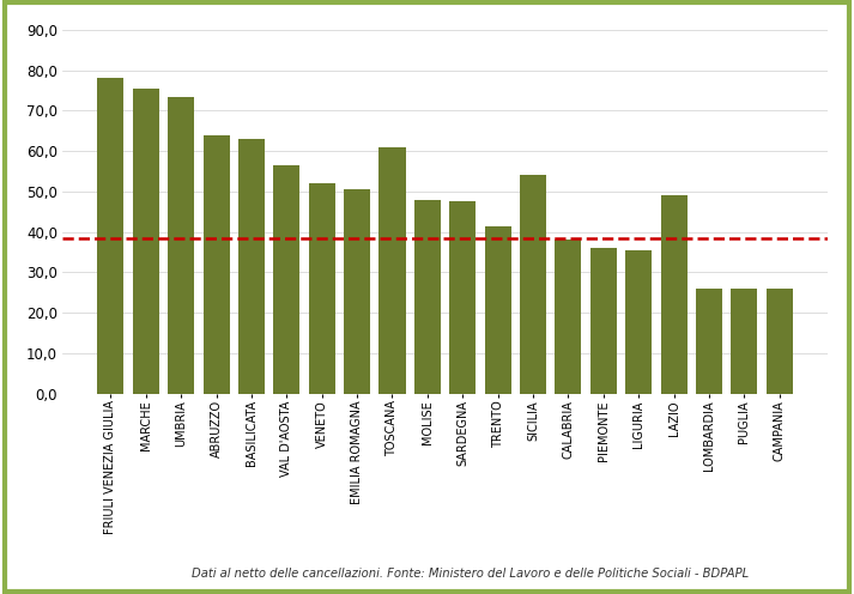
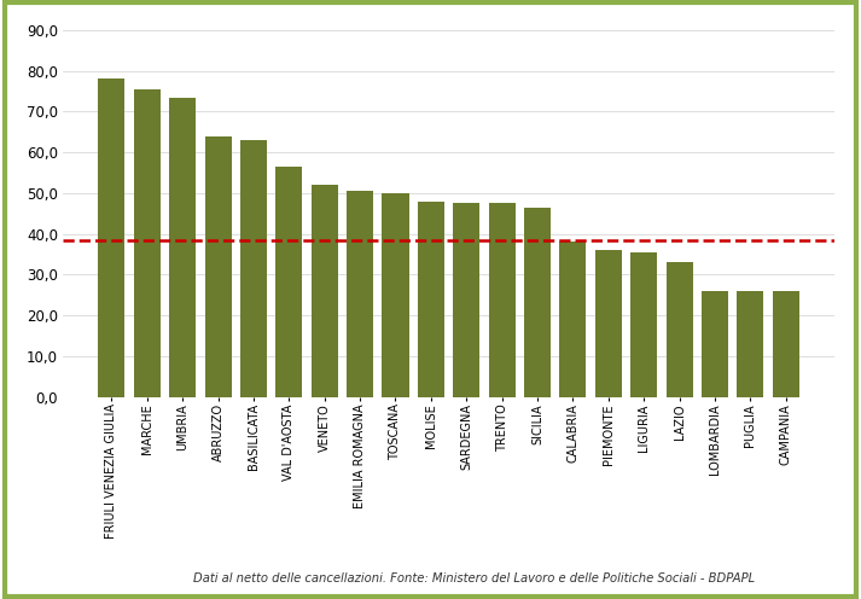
TOSCANA: 61,0 -> 50,0
TRENTO: 41,5 -> 47,5
SICILIA: 54,0 -> 46,5
LAZIO: 49,0 -> 33,0
